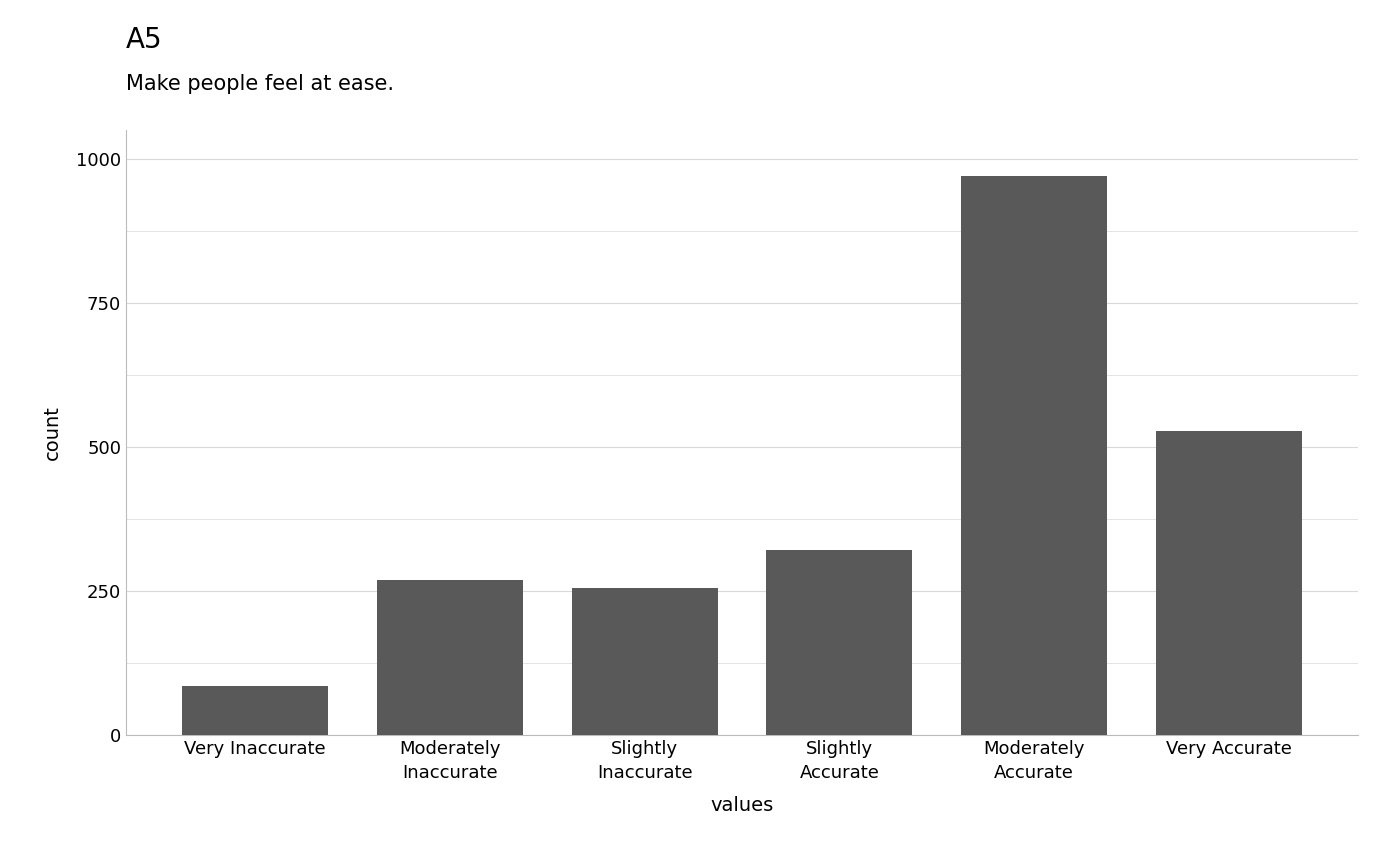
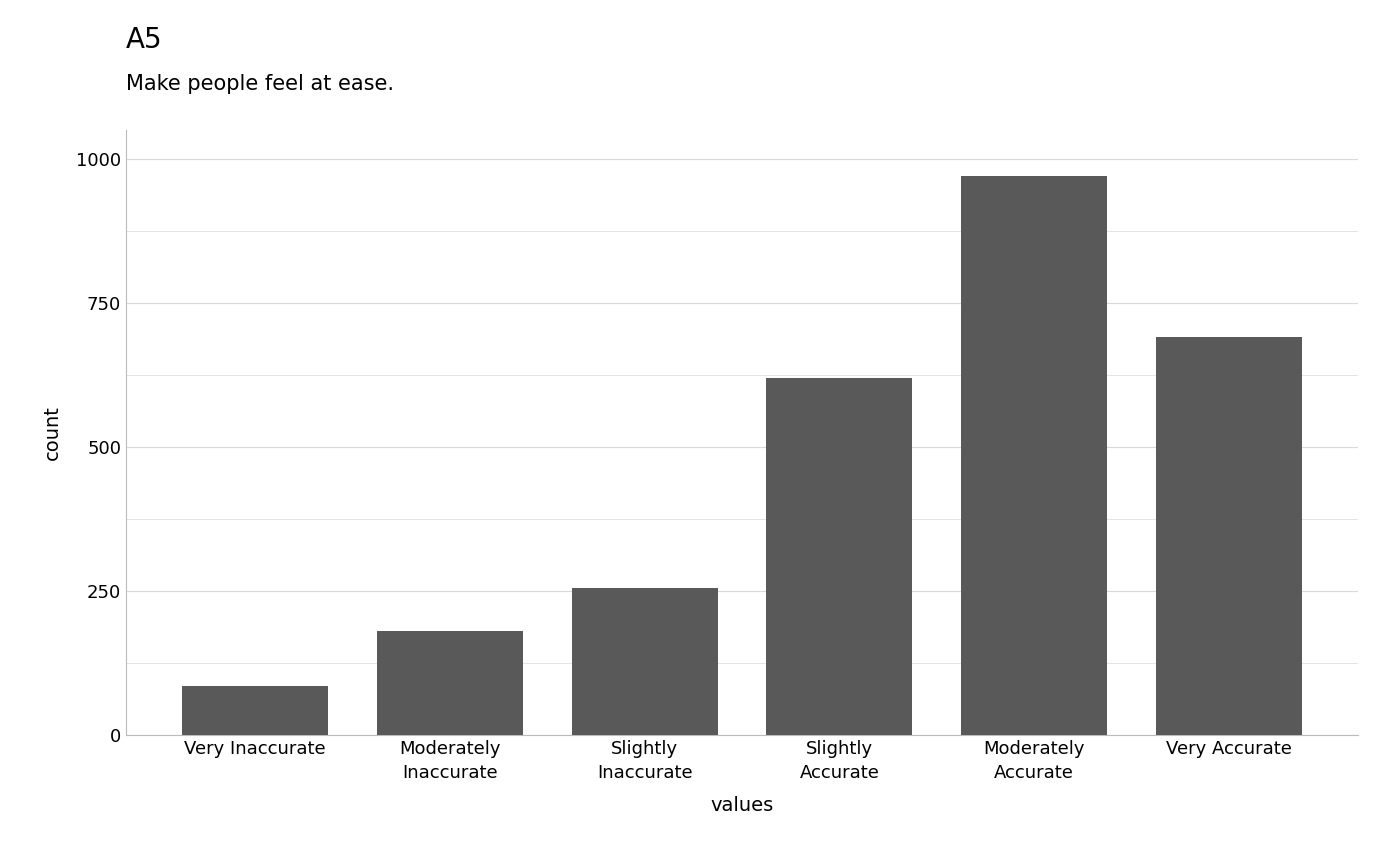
Moderately Inaccurate: 270 -> 180
Slightly Accurate: 322 -> 620
Very Accurate: 528 -> 690
